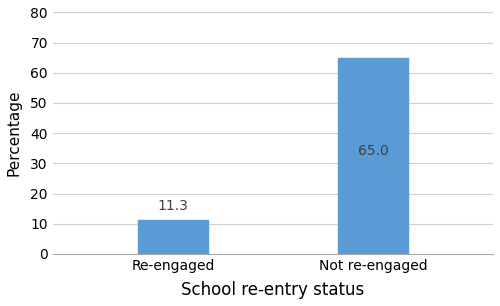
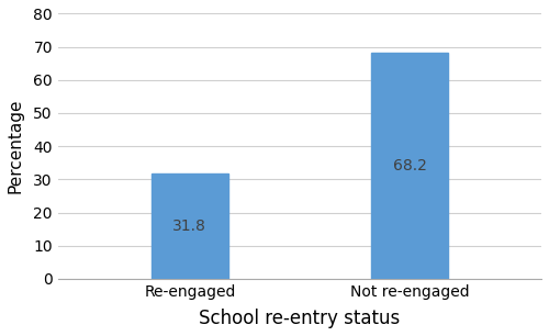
Re-engaged: 11.3 -> 31.8
Not re-engaged: 65.0 -> 68.2
